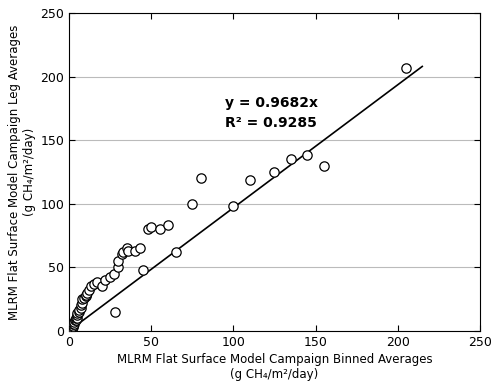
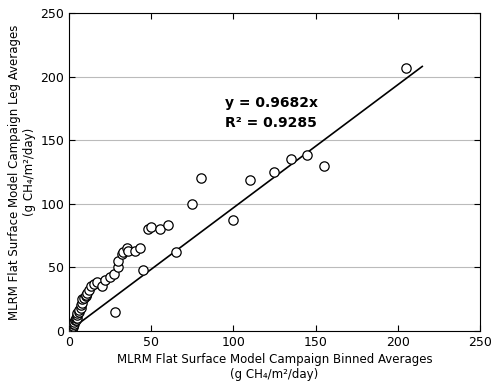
100: 98 -> 87
